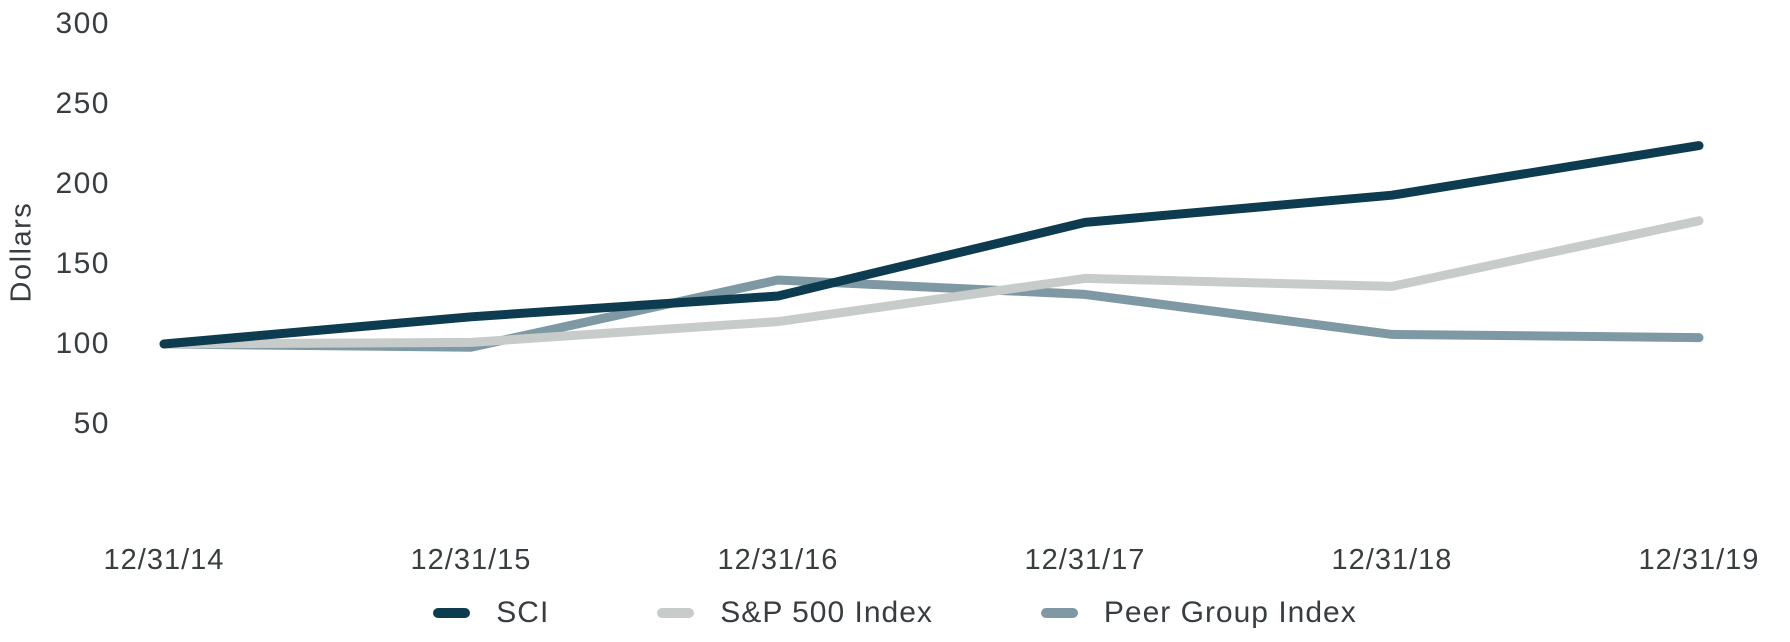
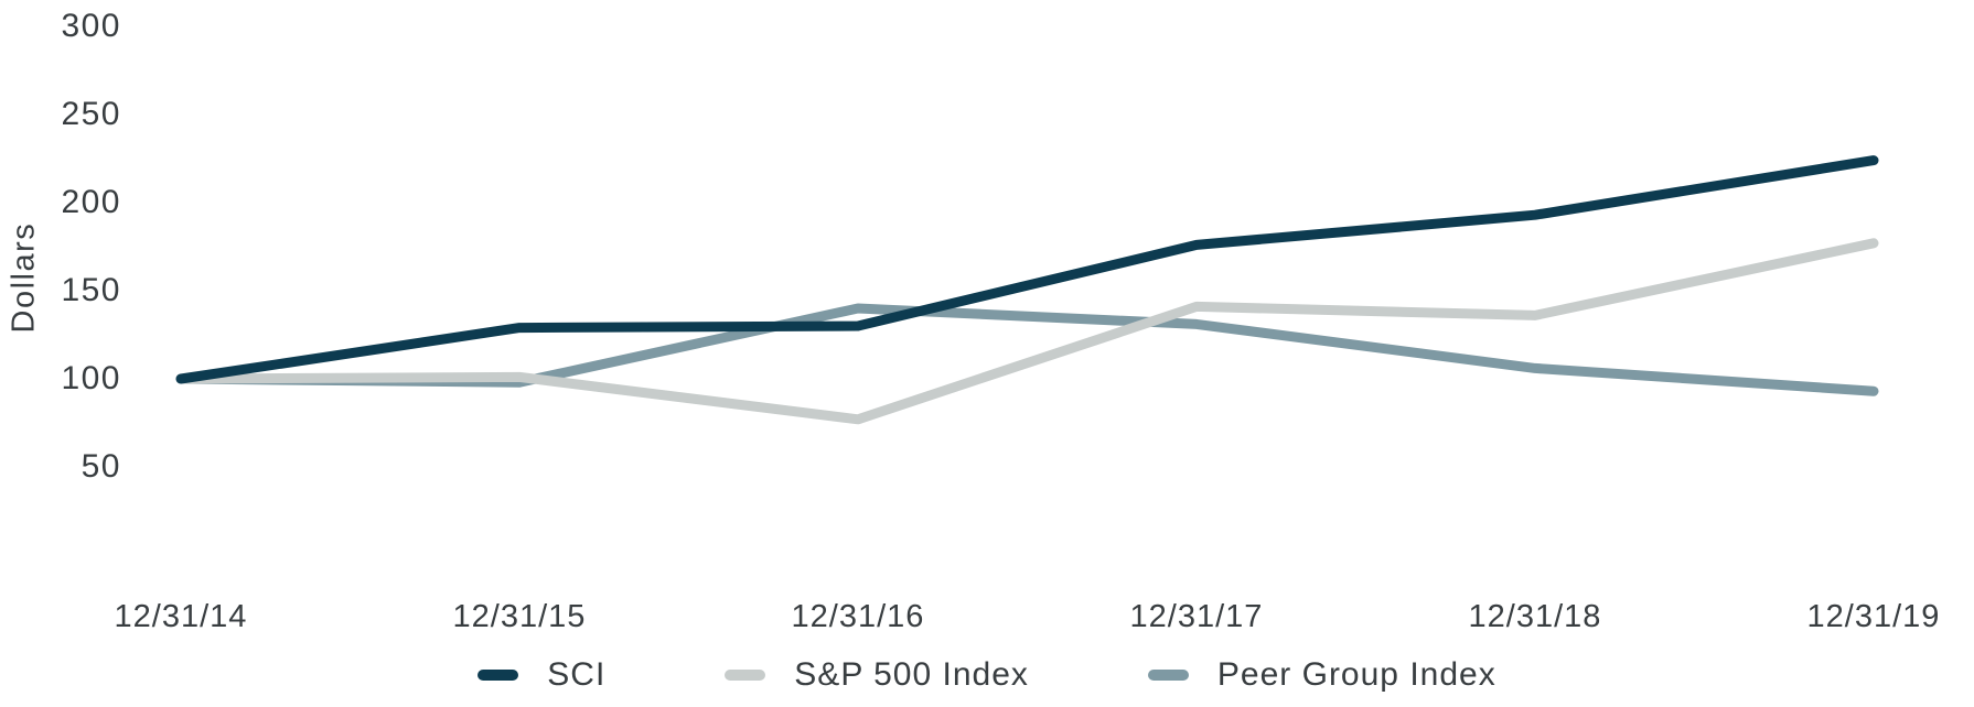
SCI/12/31/15: 117 -> 129
S&P 500 Index/12/31/16: 114 -> 77
Peer Group Index/12/31/19: 104 -> 93
